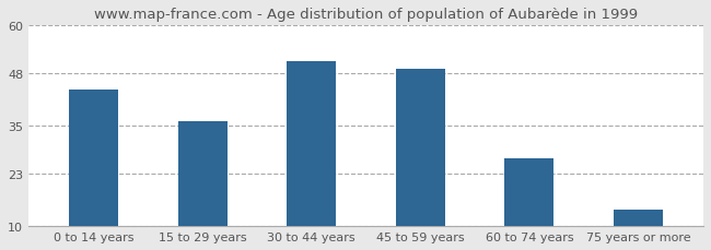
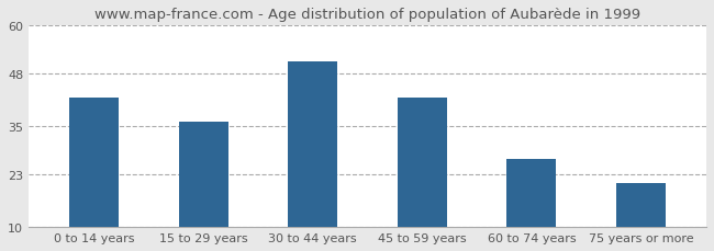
0 to 14 years: 44 -> 42
45 to 59 years: 49 -> 42
75 years or more: 14 -> 21
